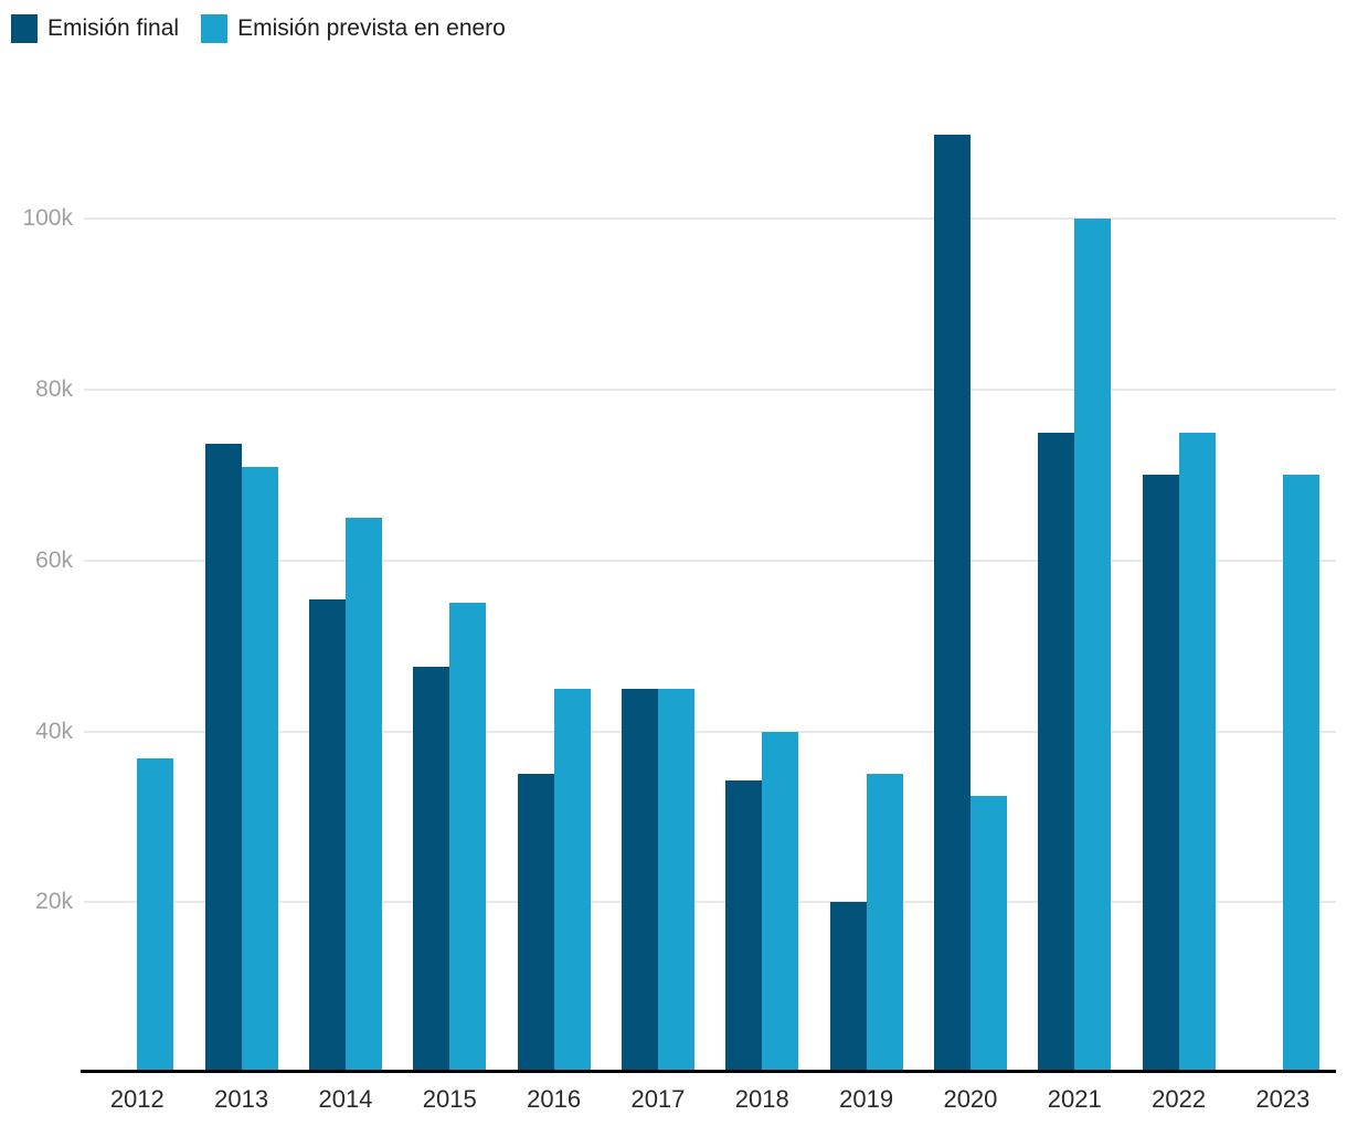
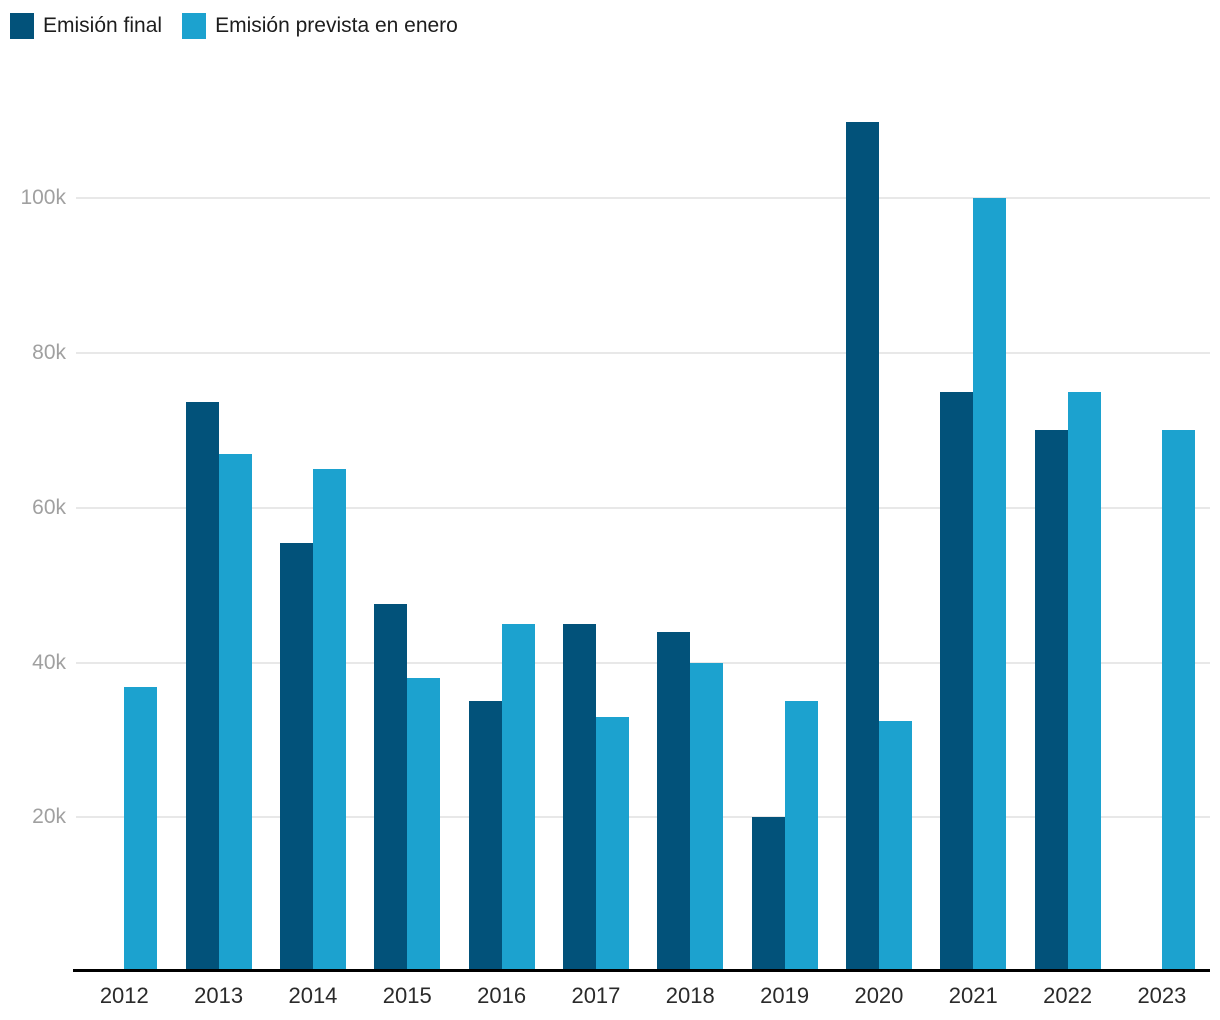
Emisión prevista en enero/2013: 71k -> 67k
Emisión prevista en enero/2015: 55k -> 38k
Emisión prevista en enero/2017: 45k -> 33k
Emisión final/2018: 34k -> 44k
